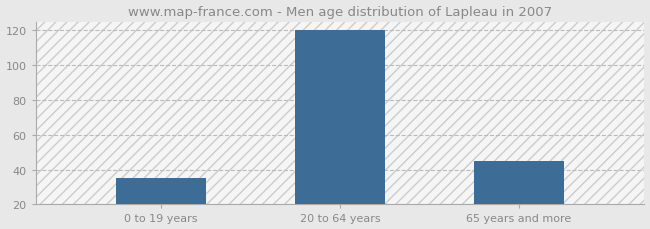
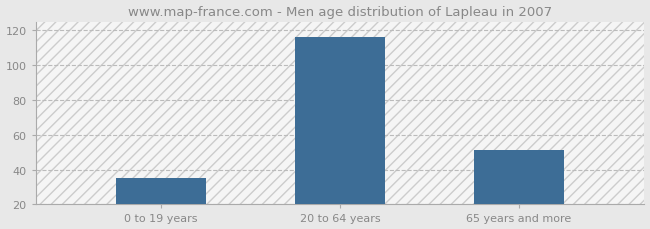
20 to 64 years: 120 -> 116
65 years and more: 45 -> 51
